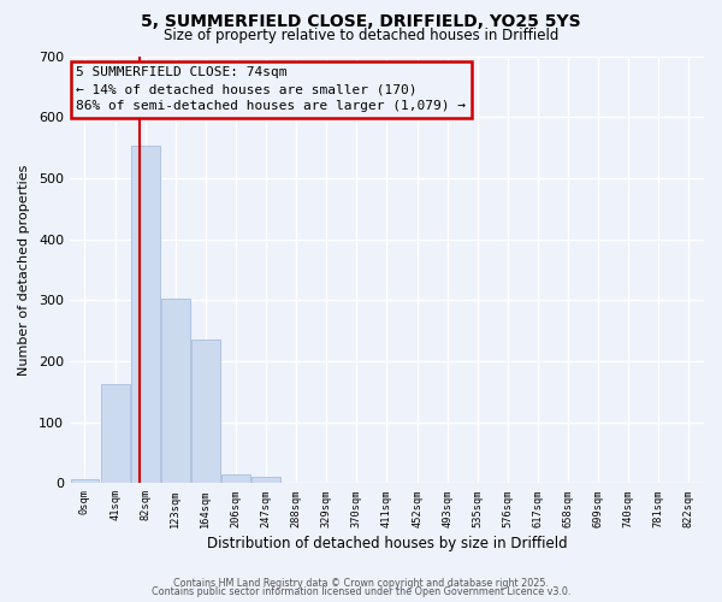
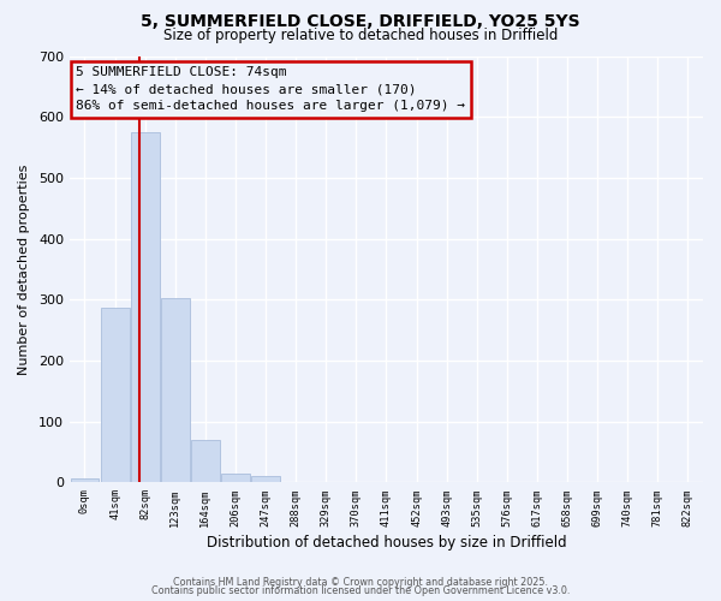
41sqm: 162 -> 287
82sqm: 552 -> 575
164sqm: 236 -> 70
